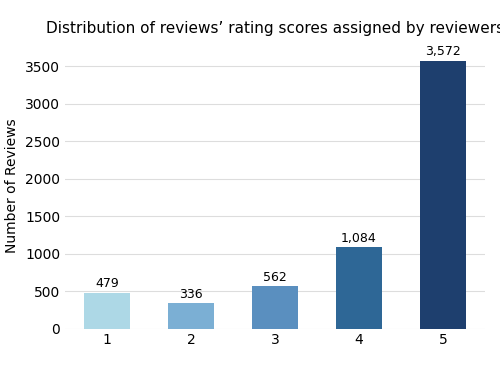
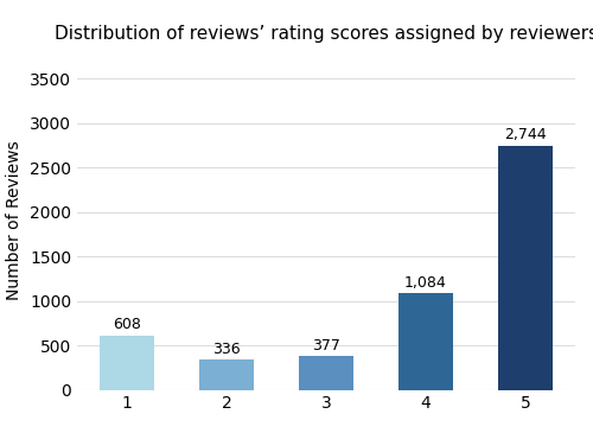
1: 479 -> 608
3: 562 -> 377
5: 3,572 -> 2,744
